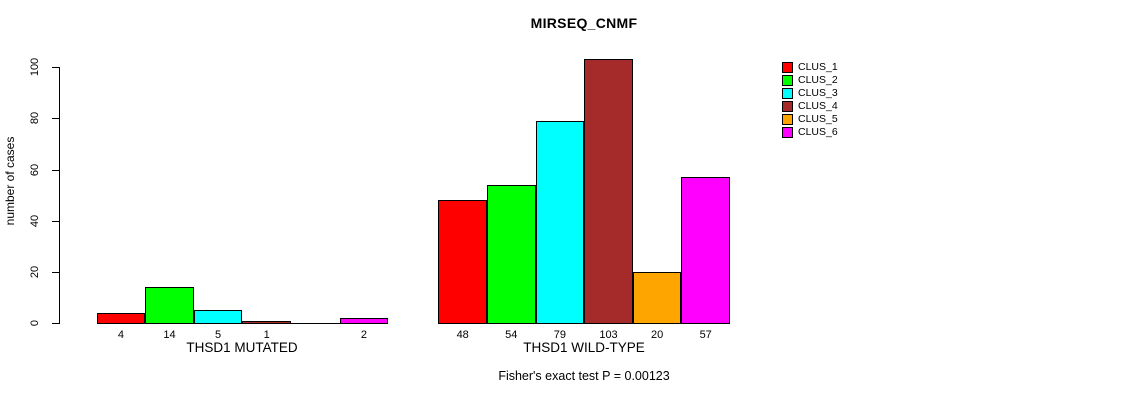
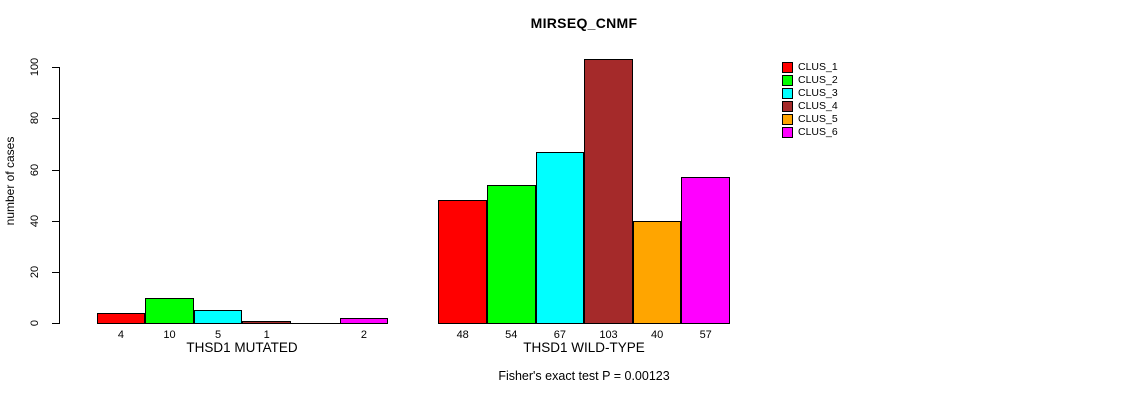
CLUS_2/THSD1 MUTATED: 14 -> 10
CLUS_3/THSD1 WILD-TYPE: 79 -> 67
CLUS_5/THSD1 WILD-TYPE: 20 -> 40
